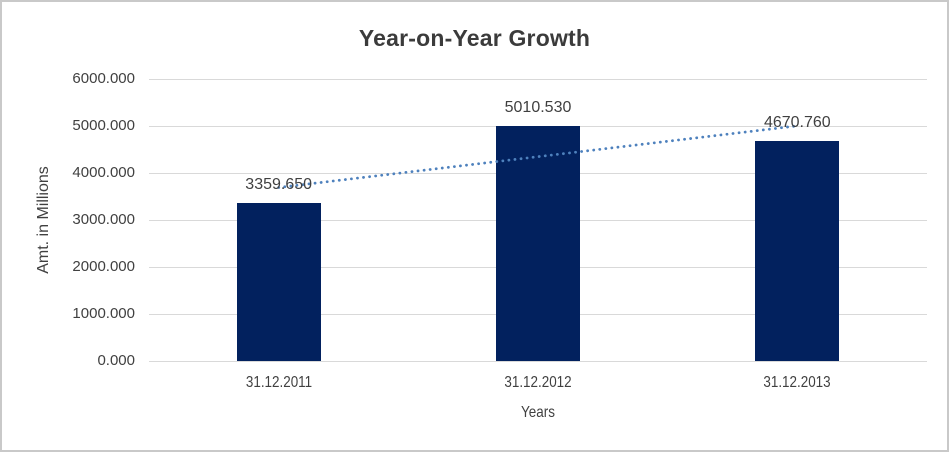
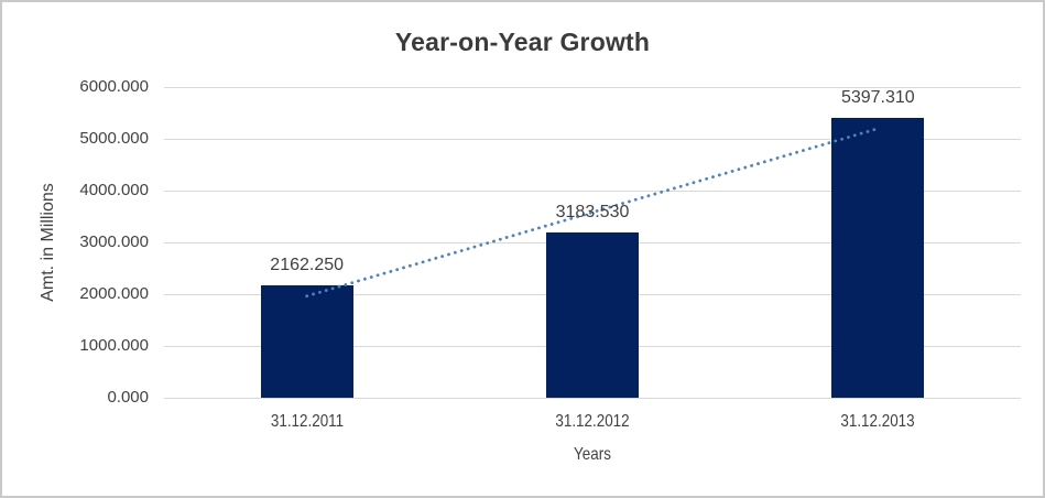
31.12.2011: 3359.650 -> 2162.250
31.12.2012: 5010.530 -> 3183.530
31.12.2013: 4670.760 -> 5397.310
